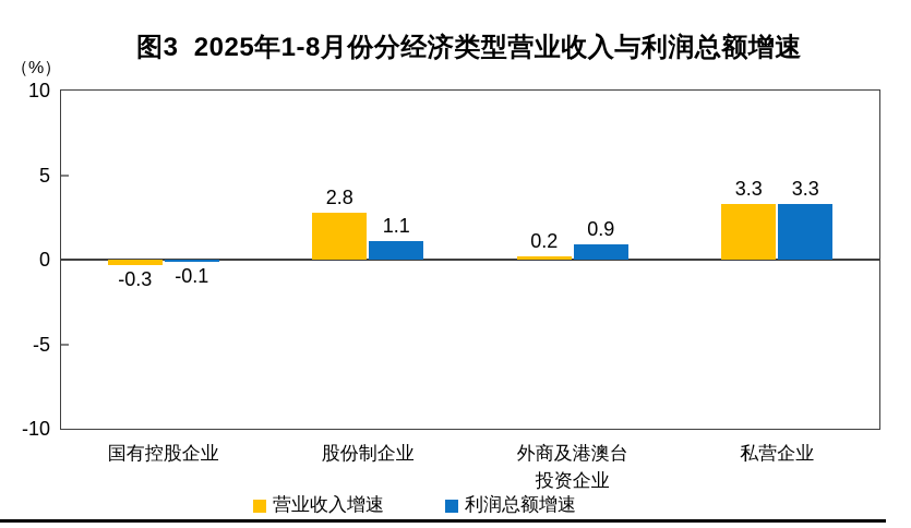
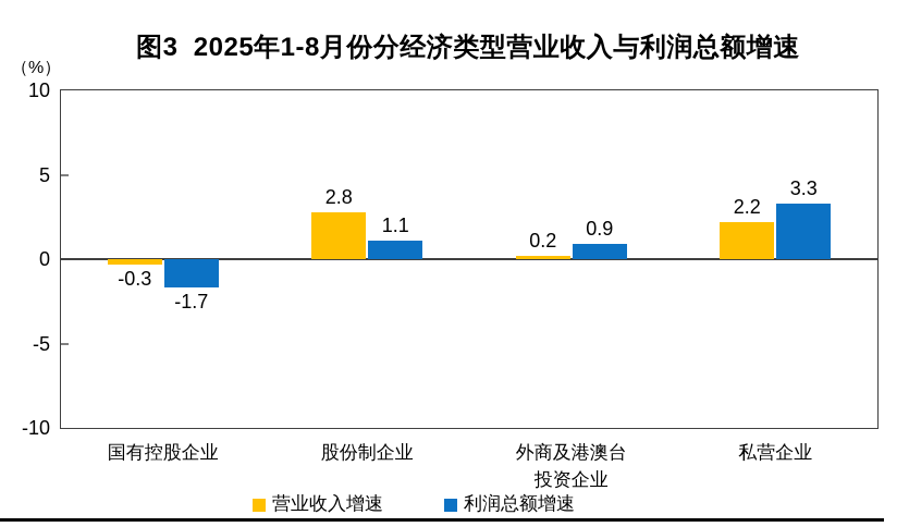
利润总额增速/国有控股企业: -0.1 -> -1.7
营业收入增速/私营企业: 3.3 -> 2.2
